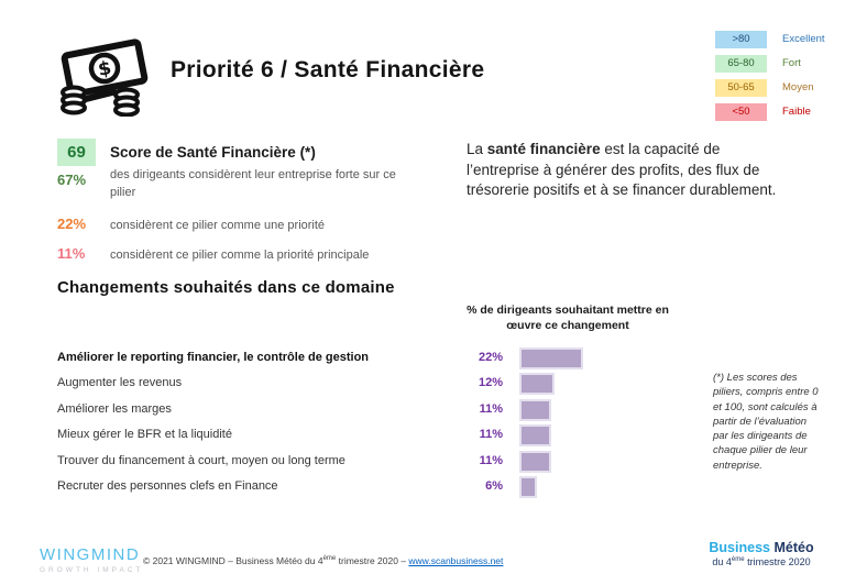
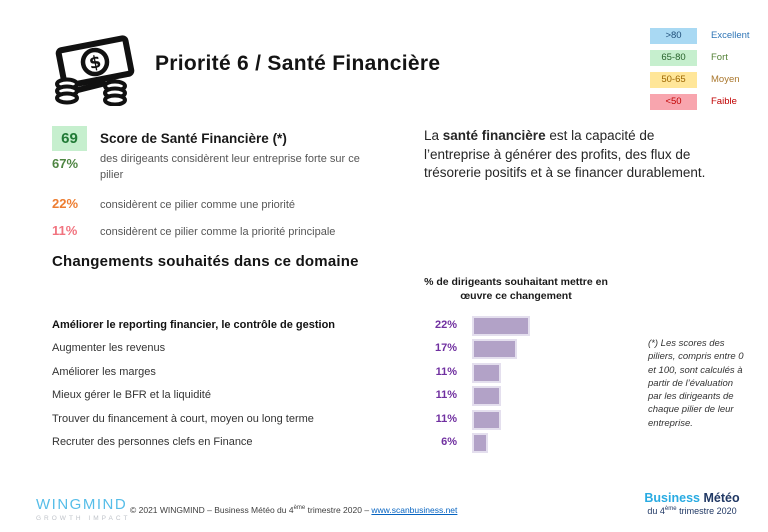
Augmenter les revenus: 12% -> 17%
